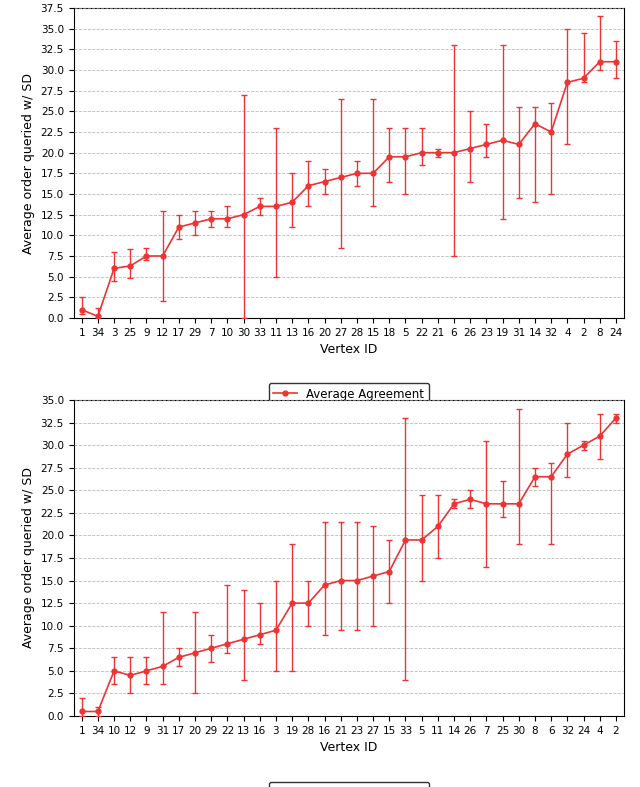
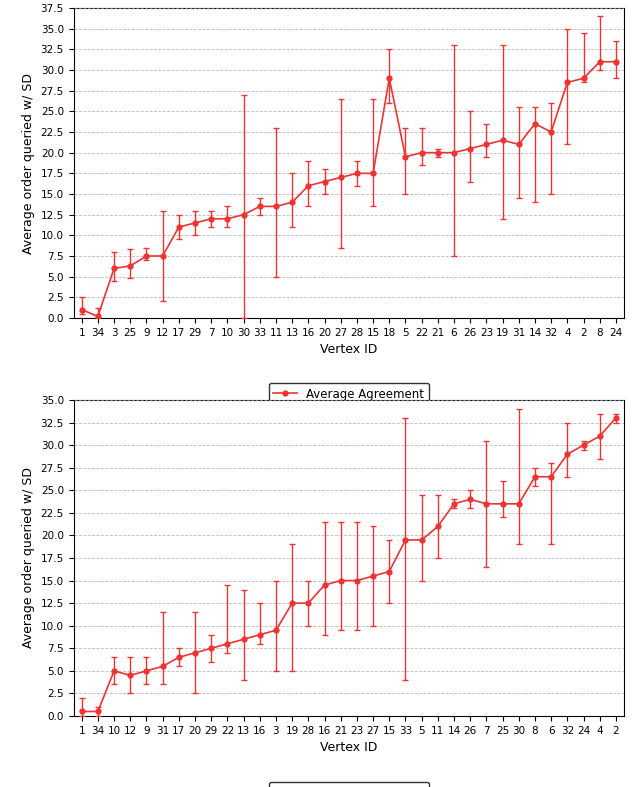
18: 19.5 -> 29.0
